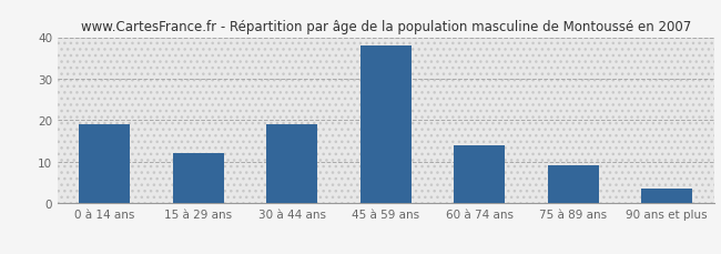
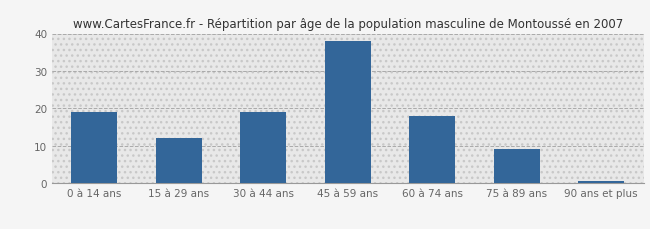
60 à 74 ans: 14.0 -> 18.0
90 ans et plus: 3.5 -> 0.5
